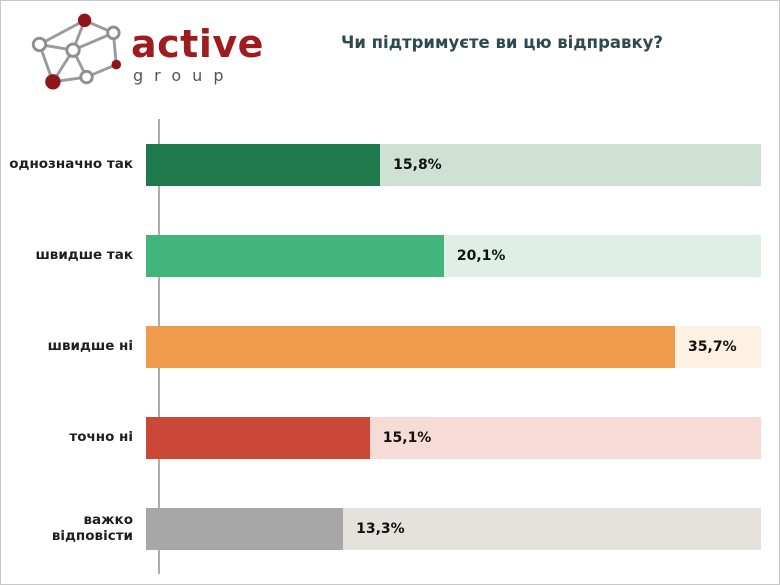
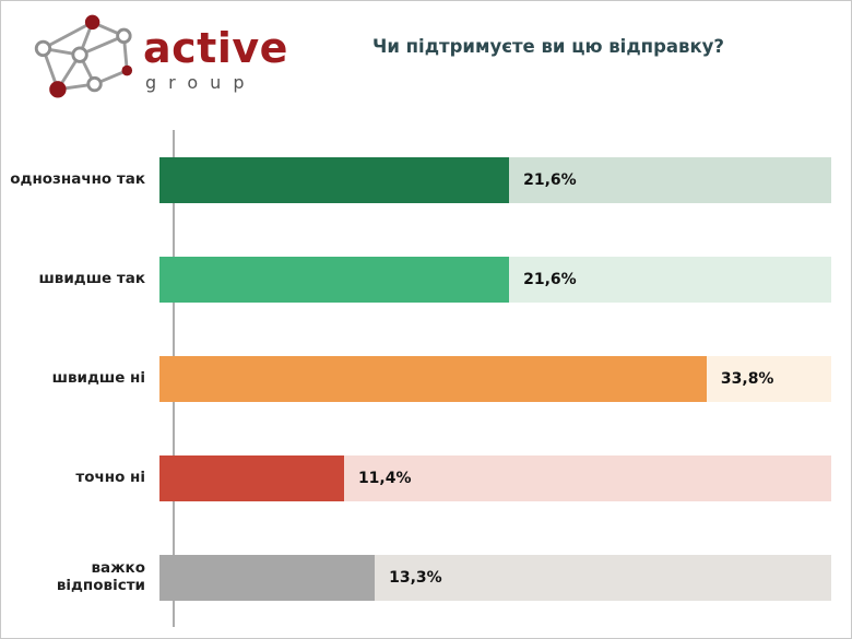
однозначно так: 15,8% -> 21,6%
швидше так: 20,1% -> 21,6%
швидше ні: 35,7% -> 33,8%
точно ні: 15,1% -> 11,4%
